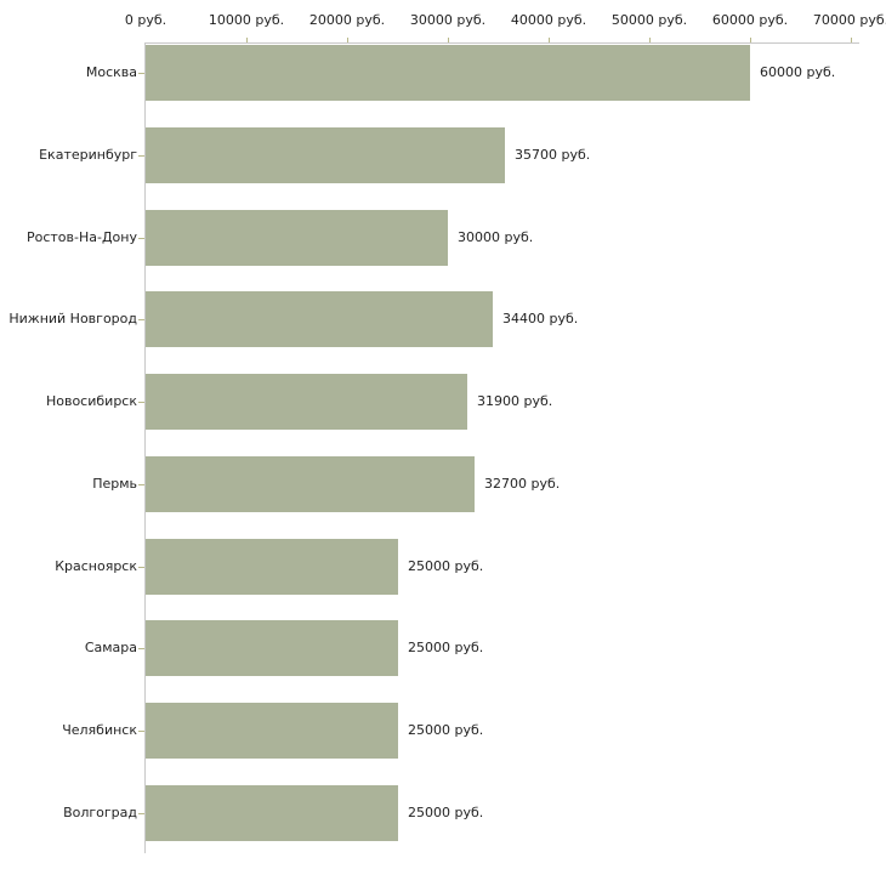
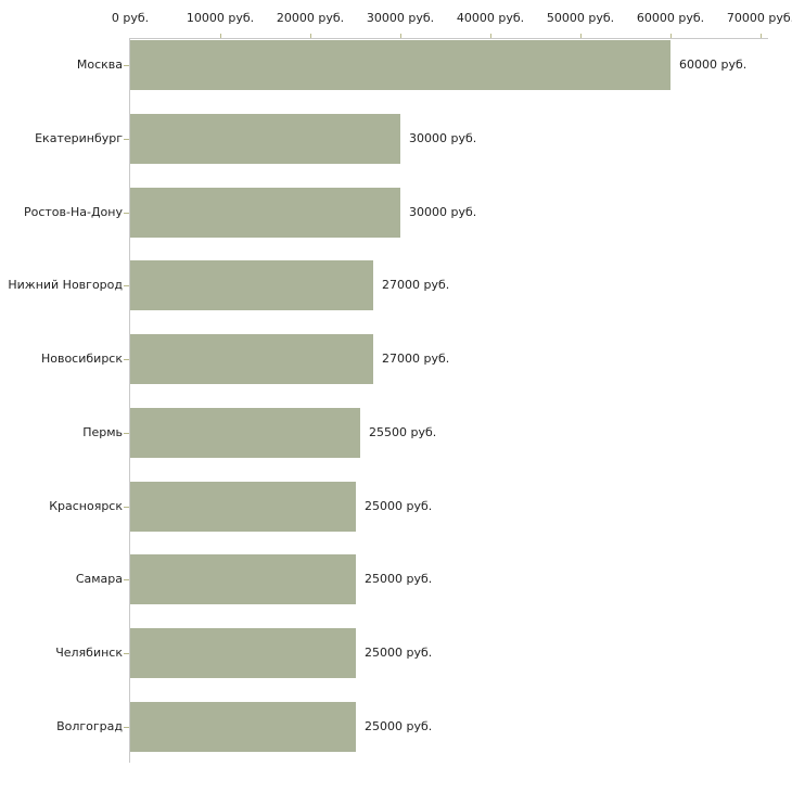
Екатеринбург: 35700 -> 30000
Нижний Новгород: 34400 -> 27000
Новосибирск: 31900 -> 27000
Пермь: 32700 -> 25500
